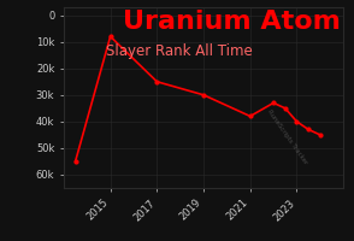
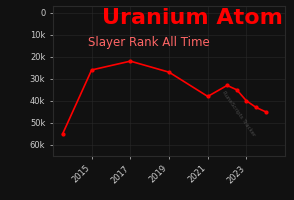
2015: 8k -> 26k
2017: 25k -> 22k
2019: 30k -> 27k
